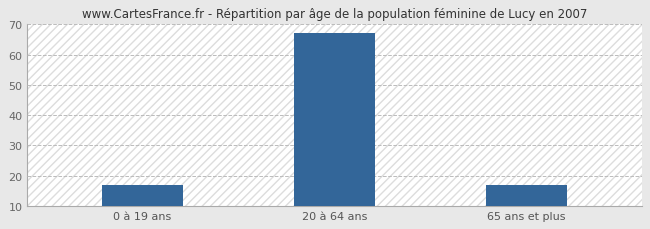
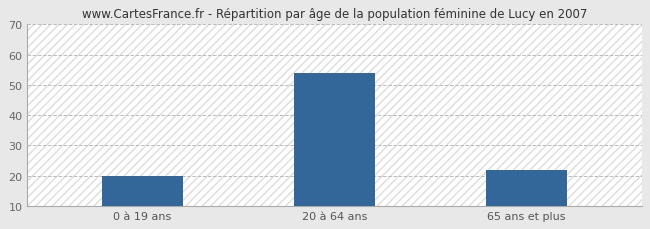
0 à 19 ans: 17 -> 20
20 à 64 ans: 67 -> 54
65 ans et plus: 17 -> 22
